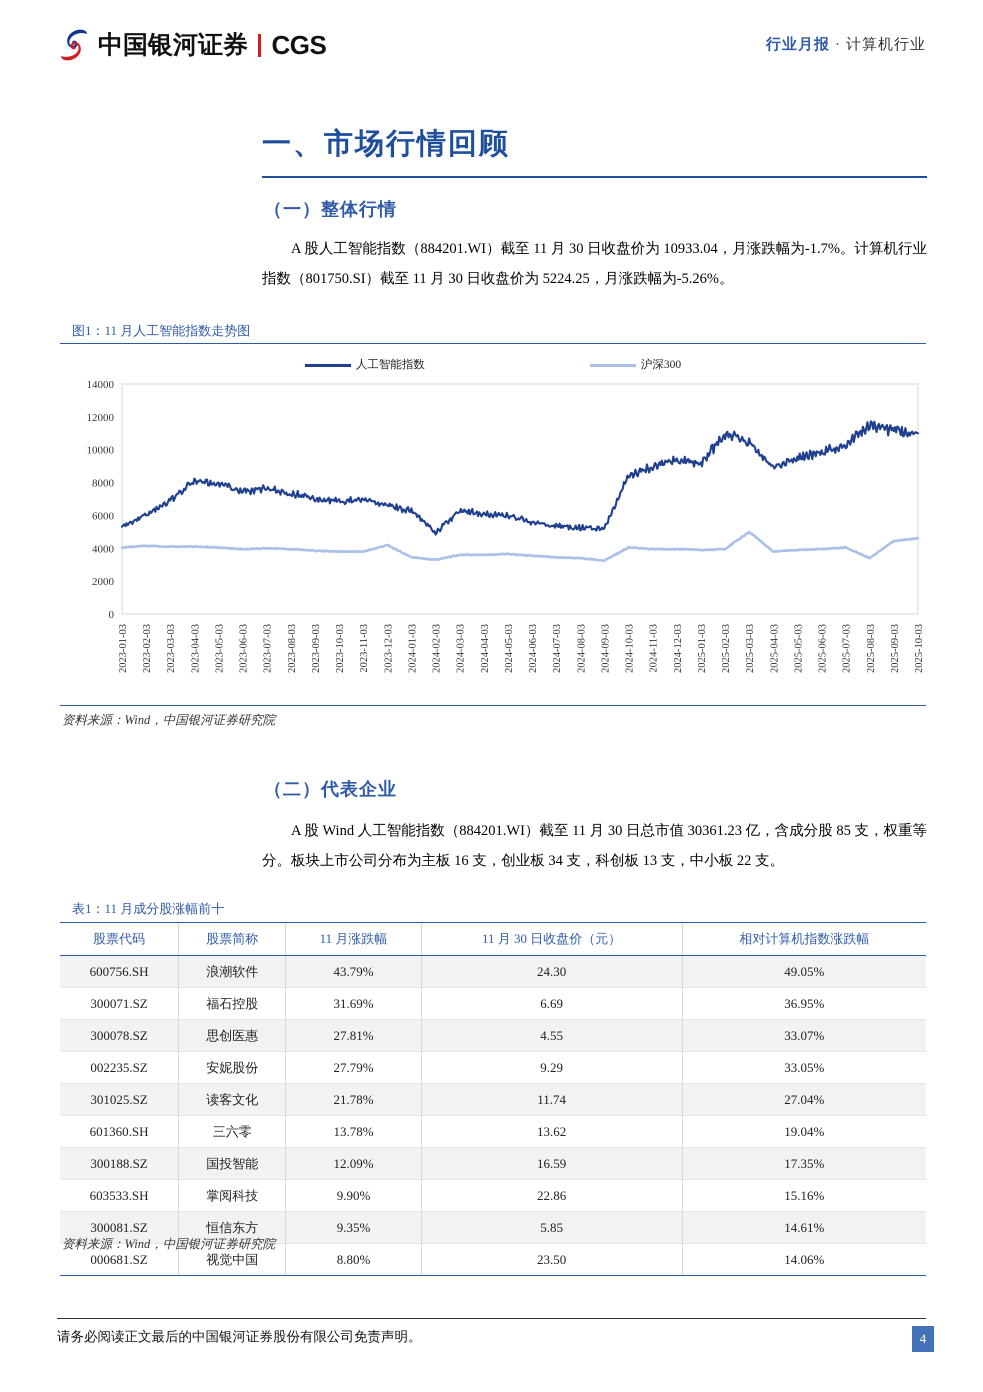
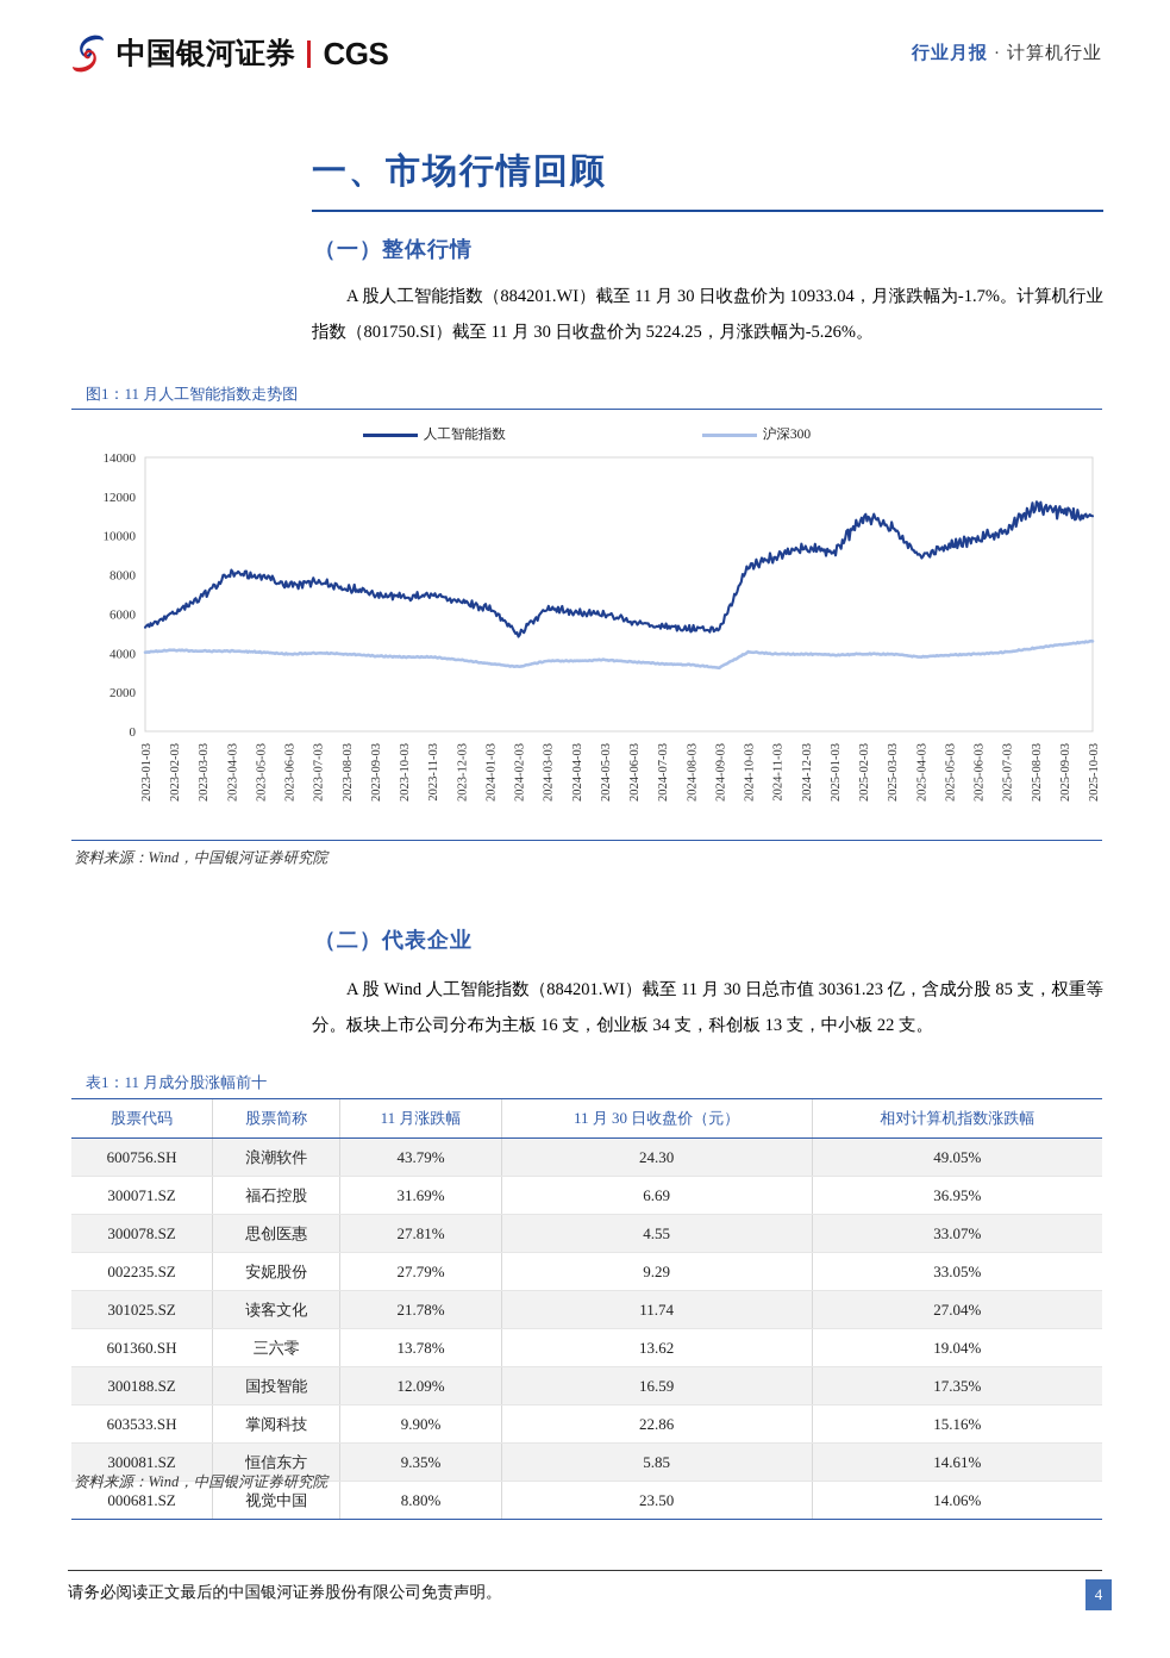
沪深300/2023-12-03: 4200 -> 3600
沪深300/2025-03-03: 5000 -> 4000
沪深300/2025-08-03: 3400 -> 4200
